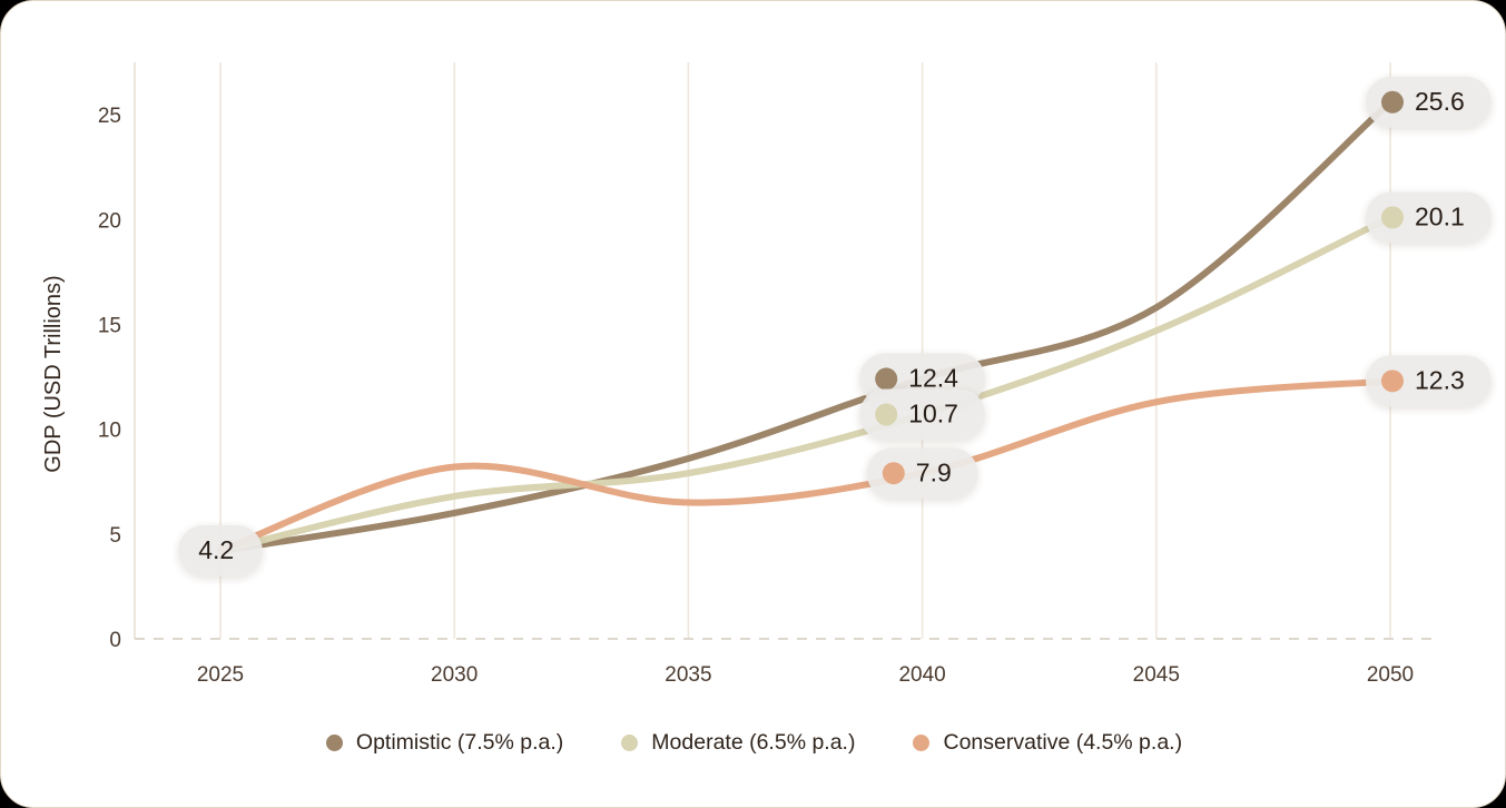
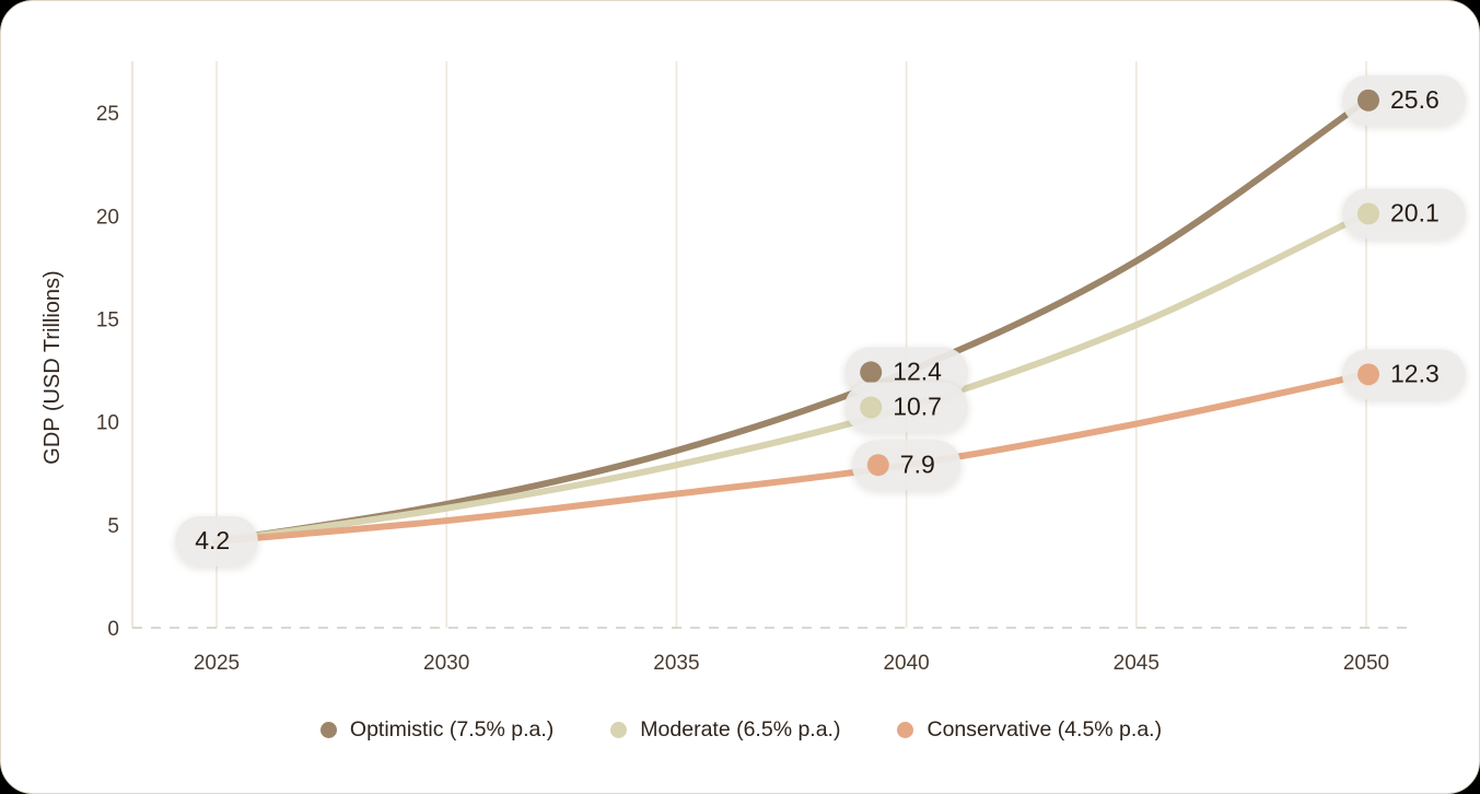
Moderate (6.5% p.a.)/2030: 6.8 -> 5.8
Conservative (4.5% p.a.)/2030: 8.2 -> 5.2
Optimistic (7.5% p.a.)/2045: 15.8 -> 17.8
Conservative (4.5% p.a.)/2045: 11.3 -> 9.9
